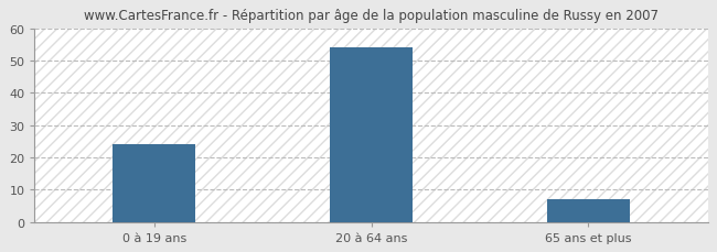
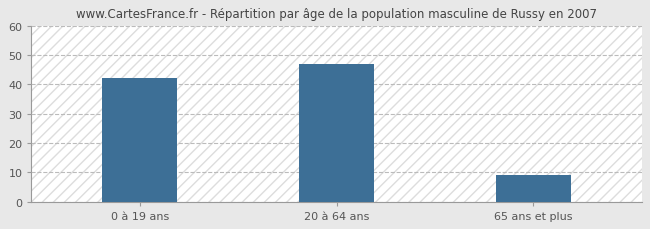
0 à 19 ans: 24 -> 42
20 à 64 ans: 54 -> 47
65 ans et plus: 7 -> 9
